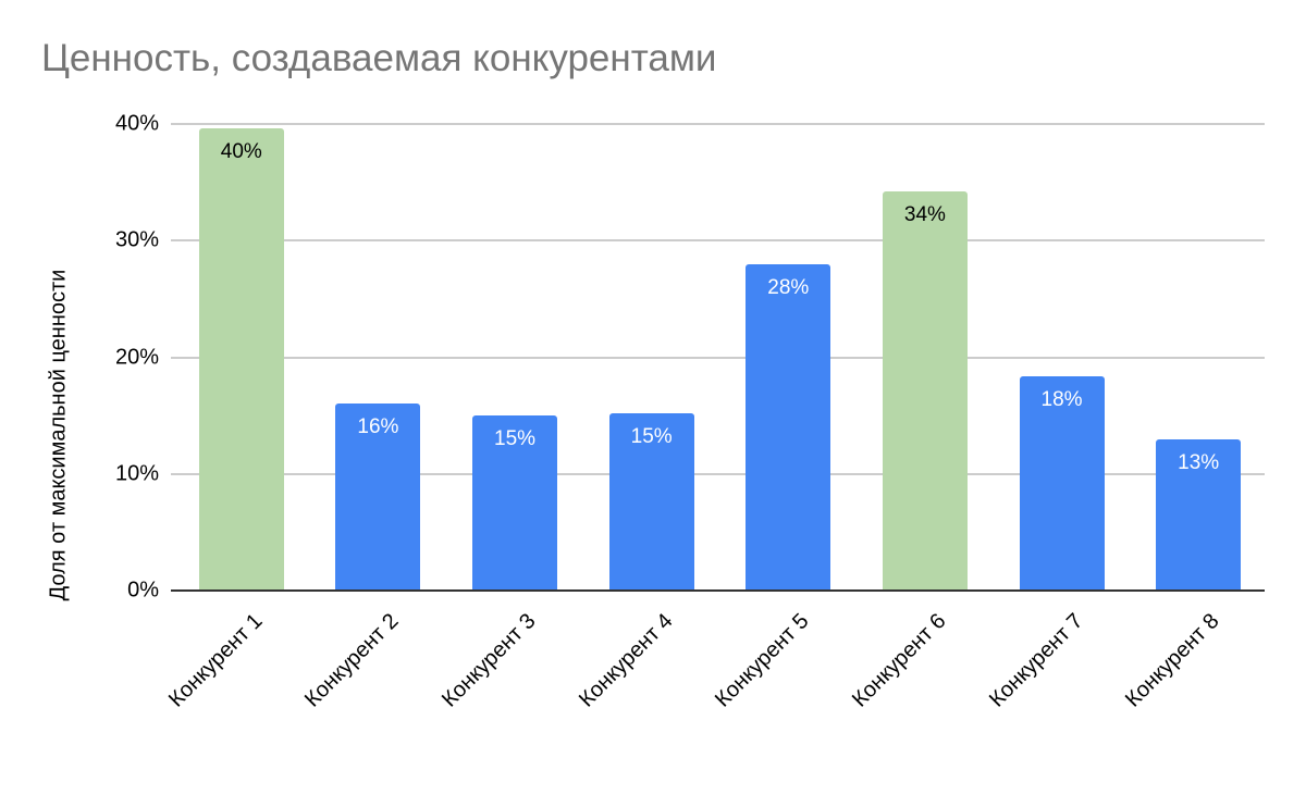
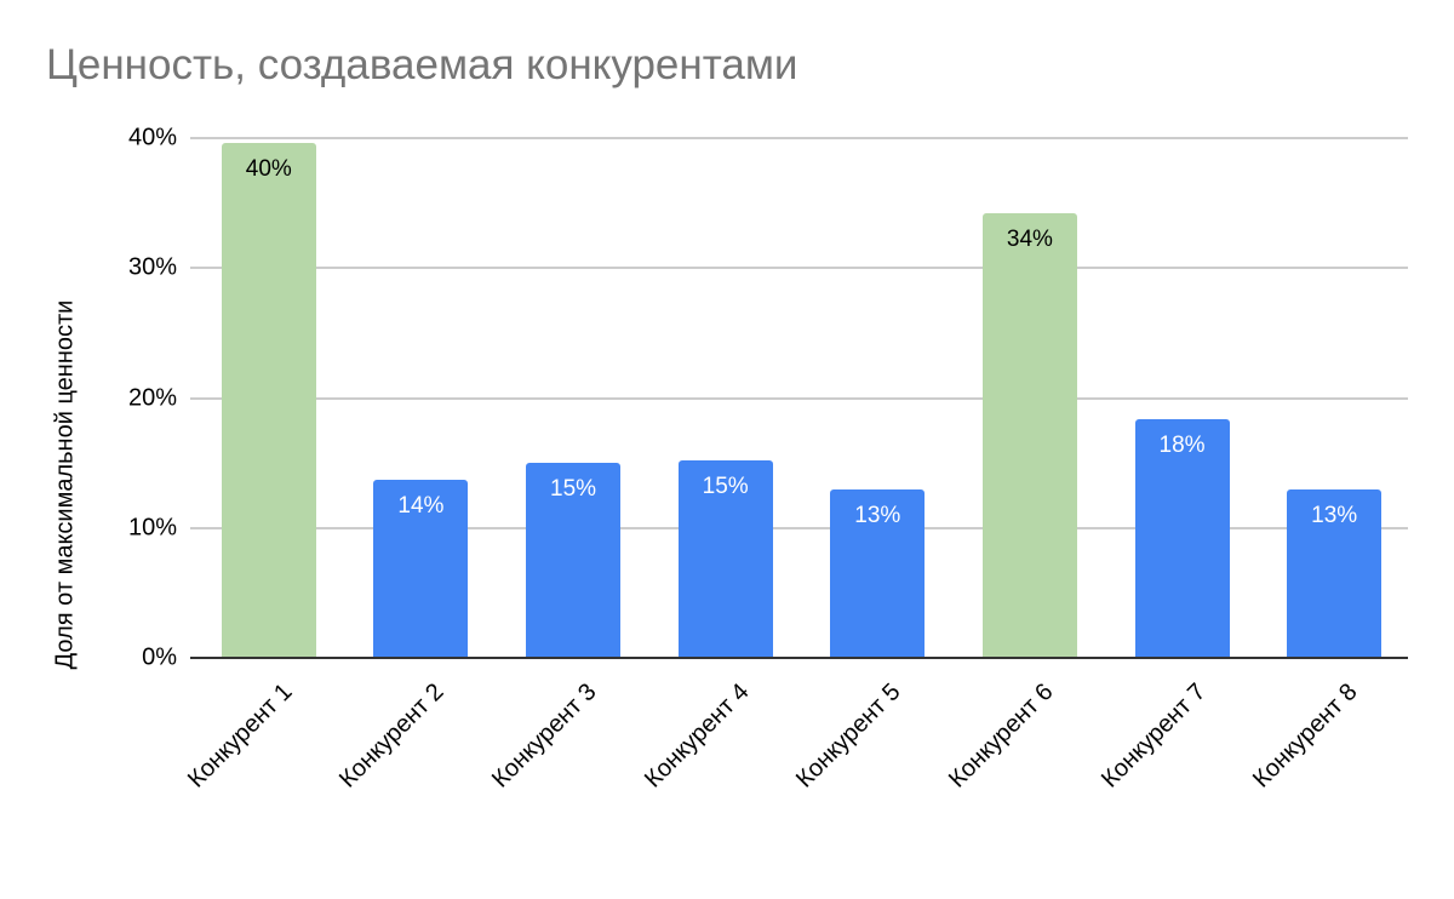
Конкурент 2: 16% -> 14%
Конкурент 5: 28% -> 13%
